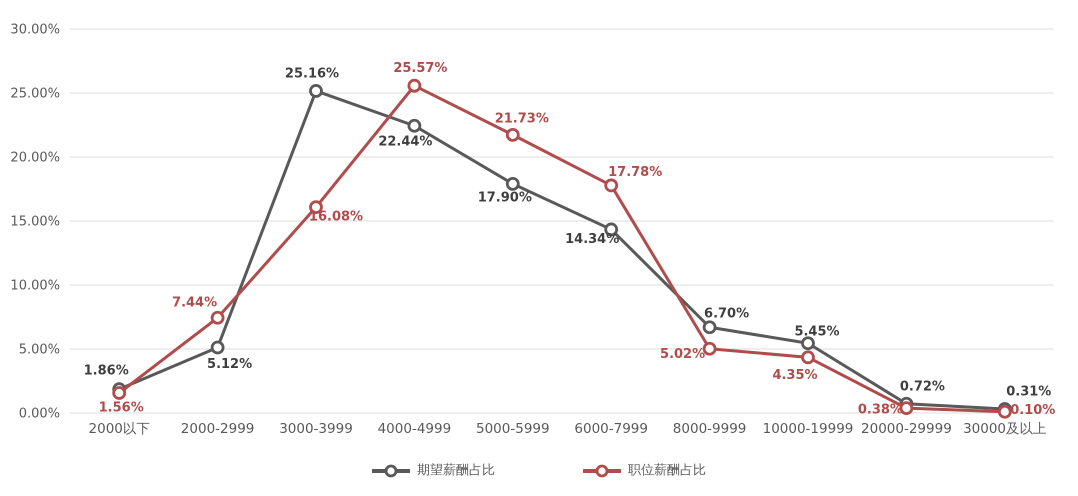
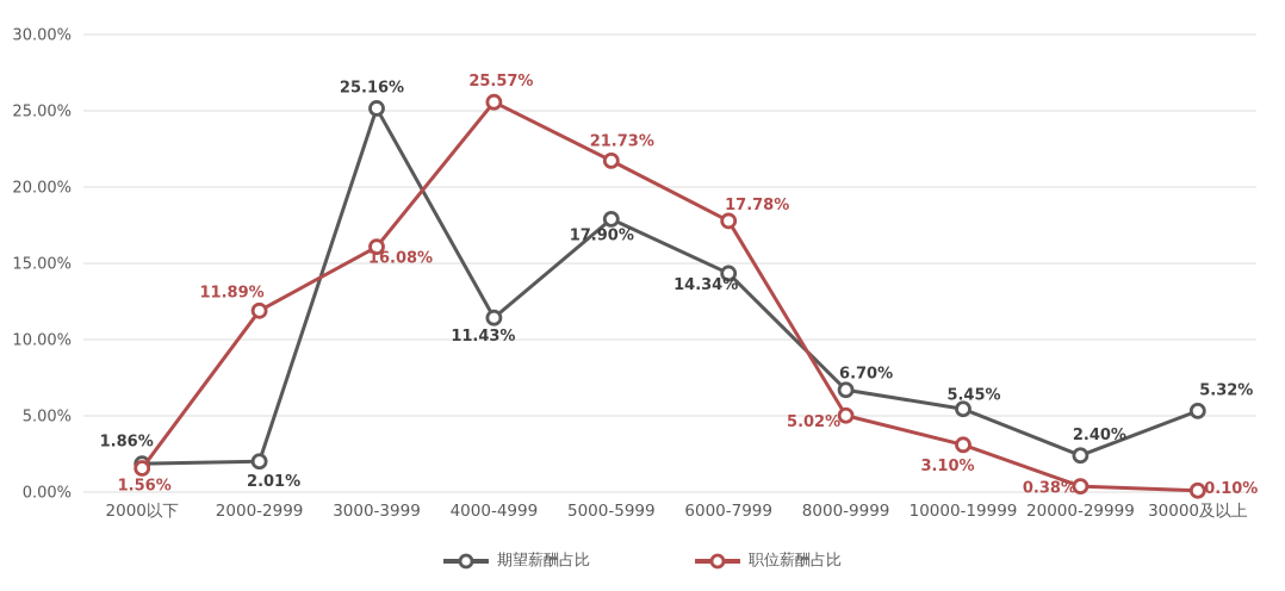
期望薪酬占比/2000-2999: 5.12% -> 2.01%
职位薪酬占比/2000-2999: 7.44% -> 11.89%
期望薪酬占比/4000-4999: 22.44% -> 11.43%
职位薪酬占比/10000-19999: 4.35% -> 3.10%
期望薪酬占比/20000-29999: 0.72% -> 2.40%
期望薪酬占比/30000及以上: 0.31% -> 5.32%
